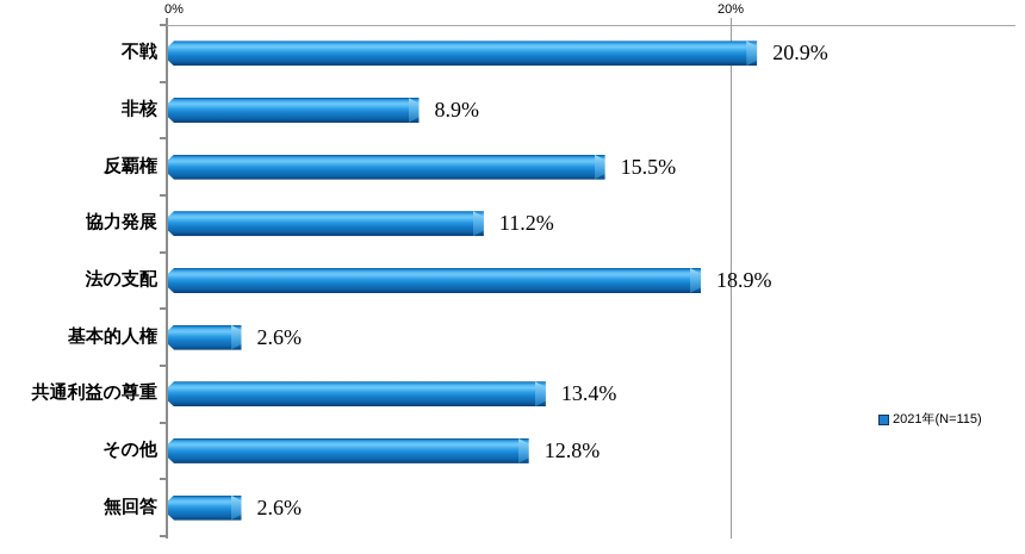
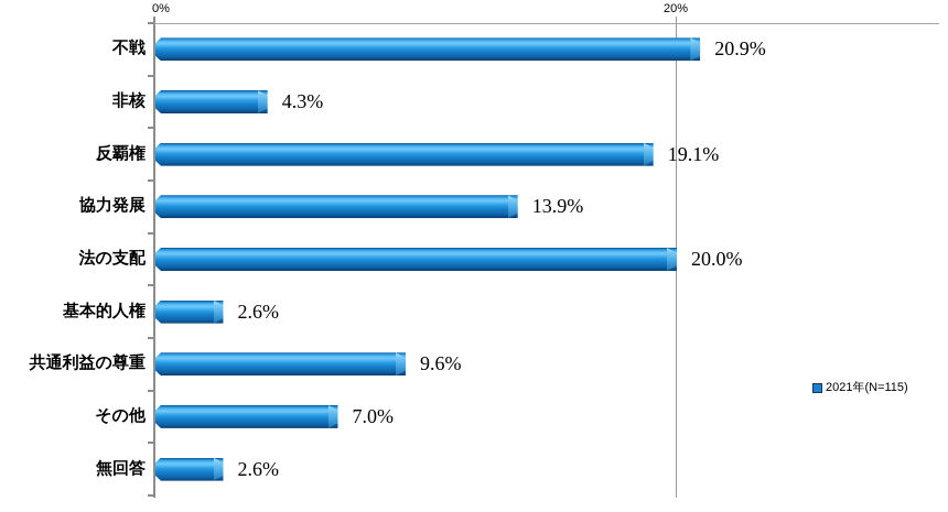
非核: 8.9% -> 4.3%
反覇権: 15.5% -> 19.1%
協力発展: 11.2% -> 13.9%
法の支配: 18.9% -> 20.0%
共通利益の尊重: 13.4% -> 9.6%
その他: 12.8% -> 7.0%
